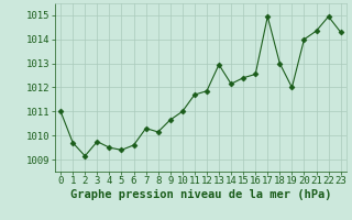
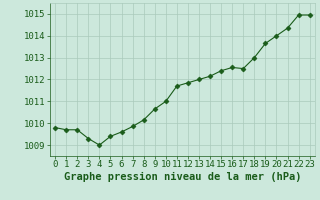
0: 1011.00 -> 1009.80
2: 1009.15 -> 1009.70
3: 1009.75 -> 1009.30
4: 1009.50 -> 1009.00
7: 1010.30 -> 1009.85
13: 1012.95 -> 1012.00
17: 1014.95 -> 1012.50
19: 1012.00 -> 1013.65
23: 1014.30 -> 1014.95
